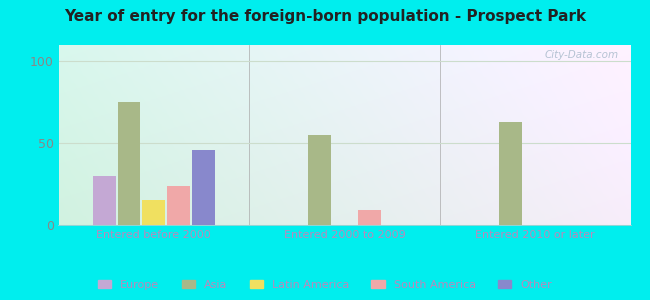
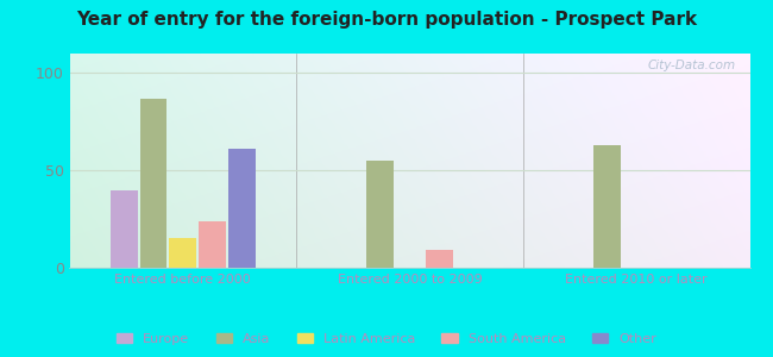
Europe/Entered before 2000: 30 -> 40
Asia/Entered before 2000: 75 -> 87
Other/Entered before 2000: 46 -> 61
